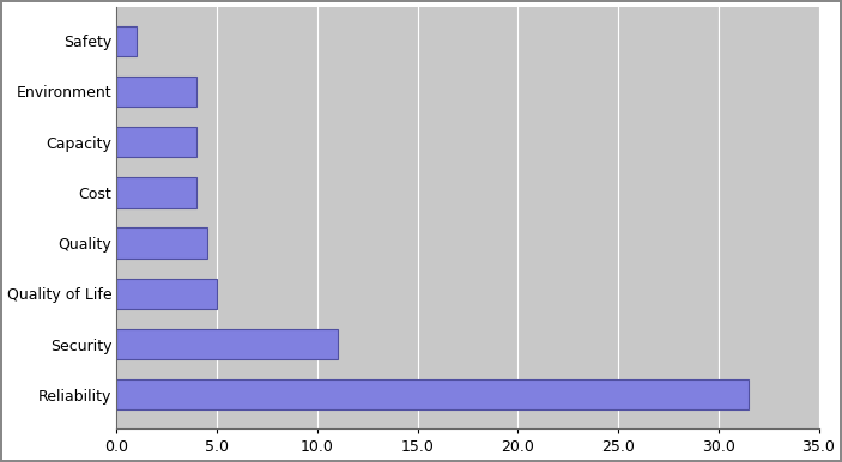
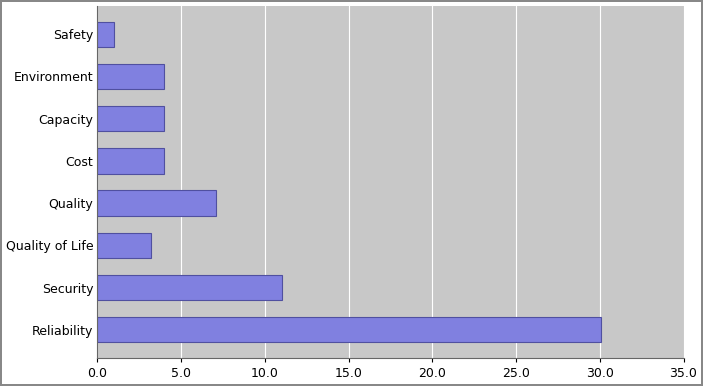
Quality: 4.5 -> 7.1
Quality of Life: 5.0 -> 3.2
Reliability: 31.5 -> 30.1
